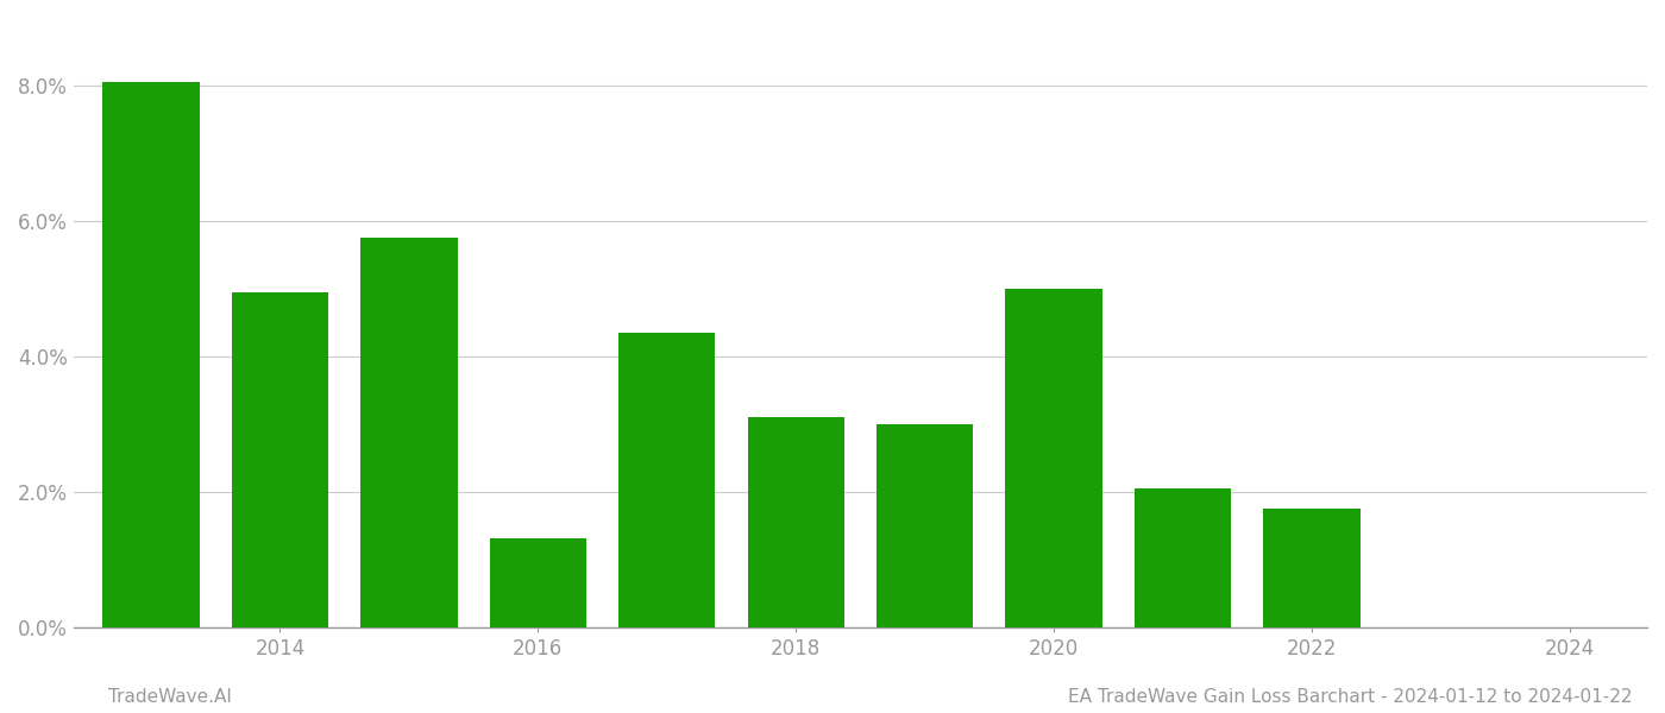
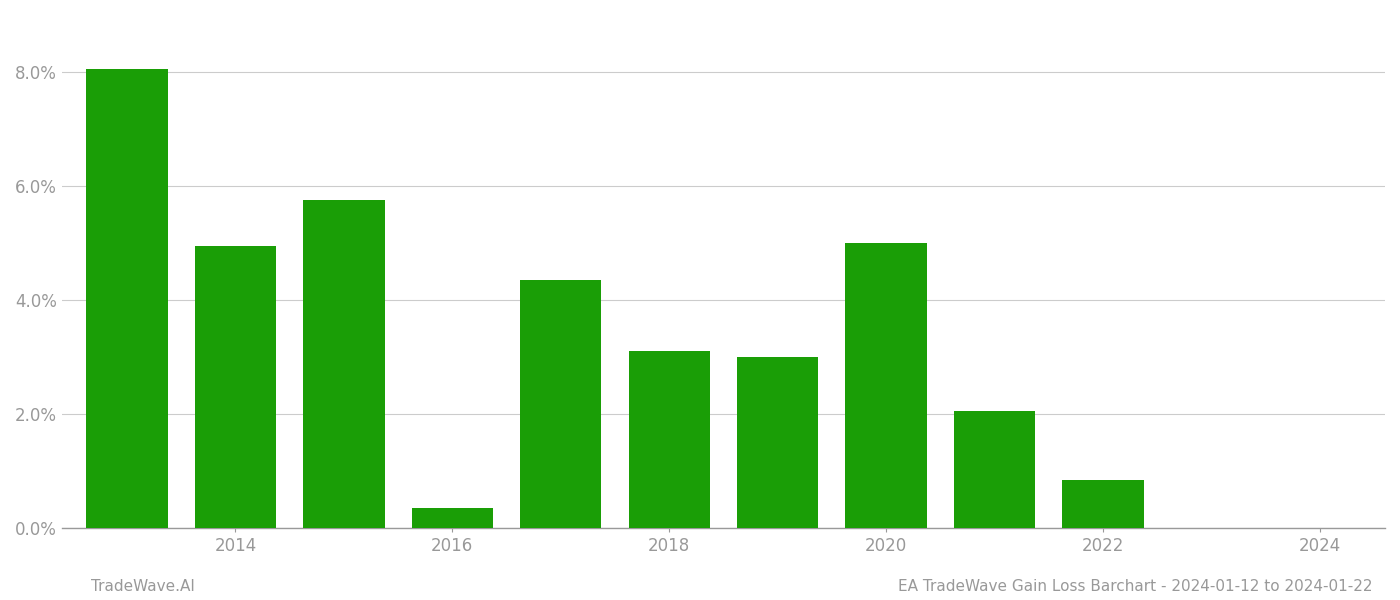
2016: 1.32% -> 0.35%
2022: 1.76% -> 0.85%
